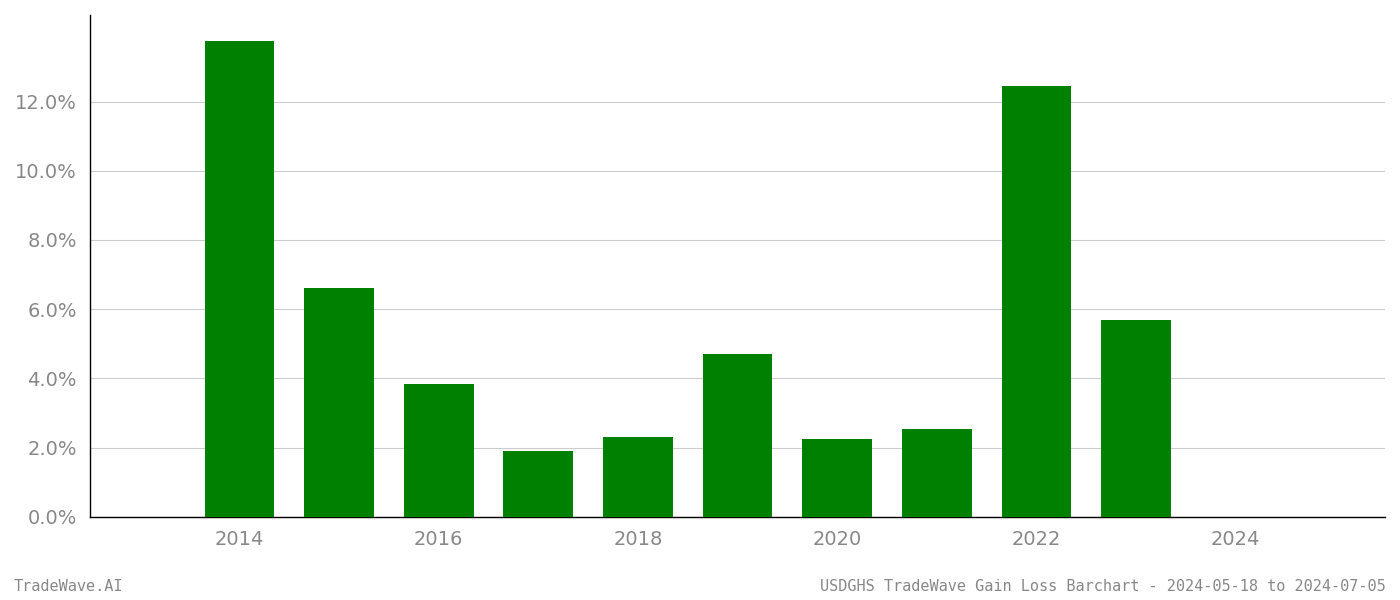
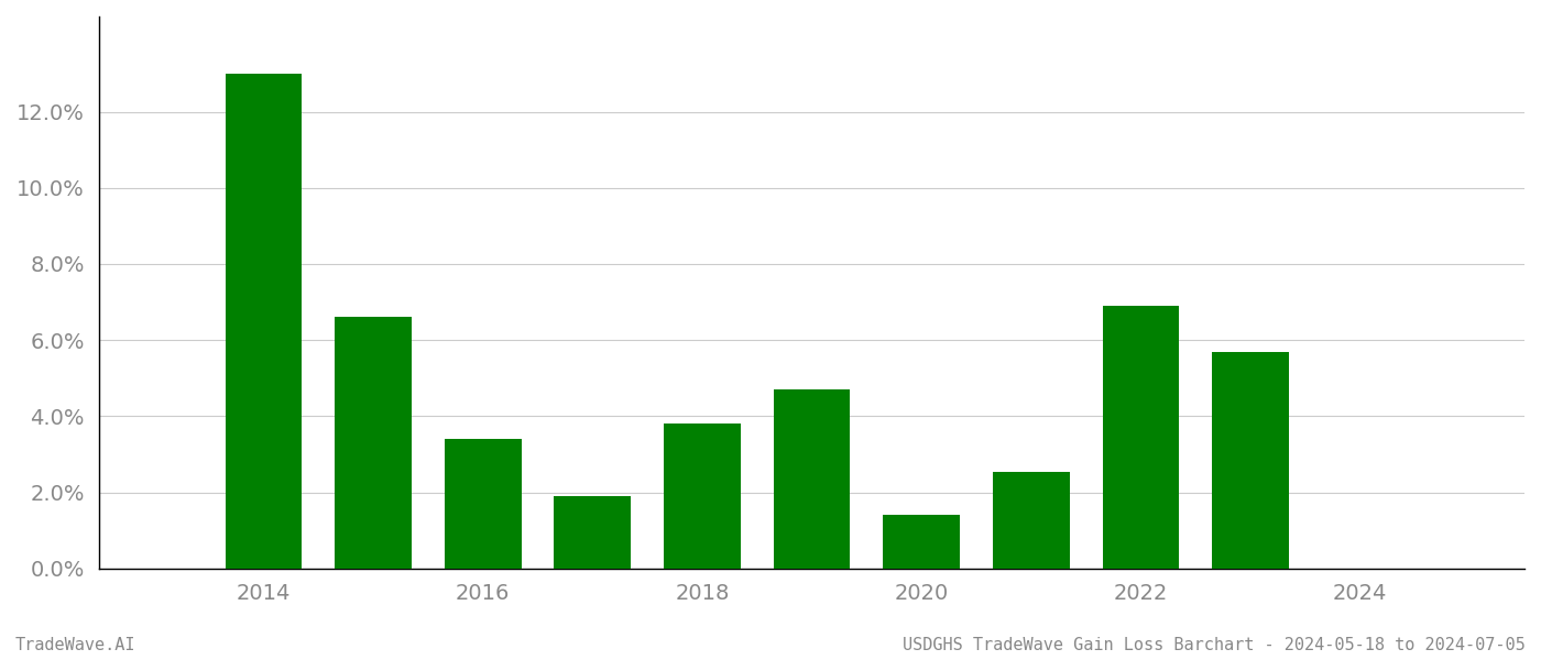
2014: 13.75% -> 13.00%
2016: 3.85% -> 3.40%
2018: 2.30% -> 3.80%
2020: 2.25% -> 1.40%
2022: 12.45% -> 6.90%
